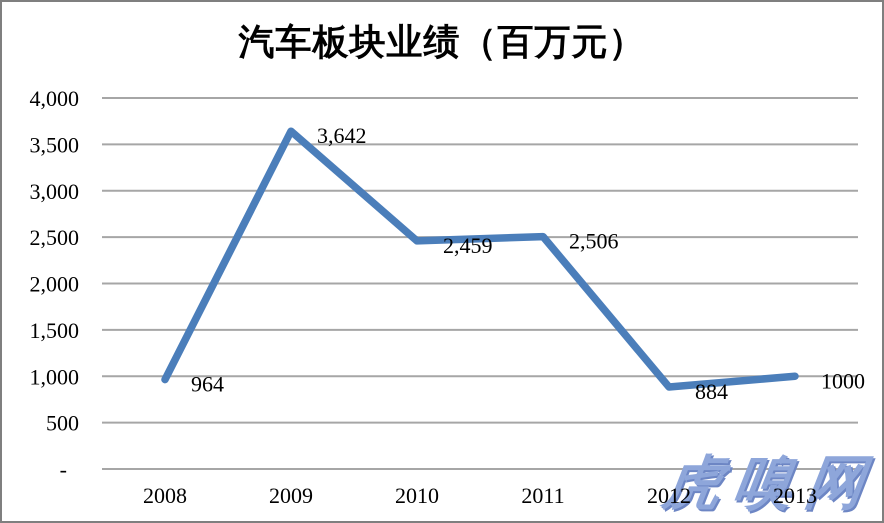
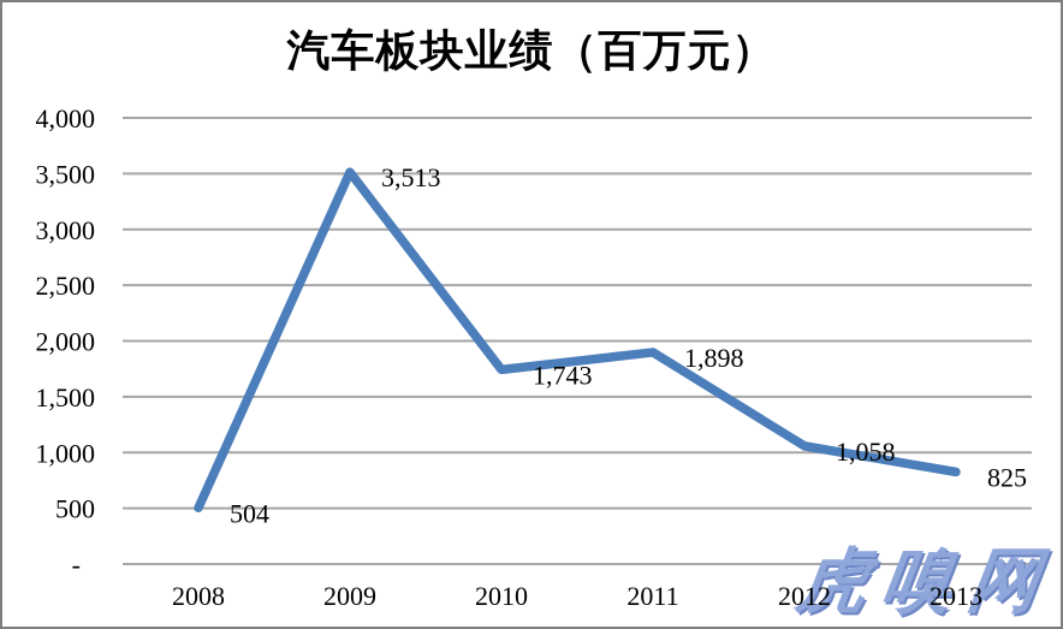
2008: 964 -> 504
2009: 3,642 -> 3,513
2010: 2,459 -> 1,743
2011: 2,506 -> 1,898
2012: 884 -> 1,058
2013: 1000 -> 825
